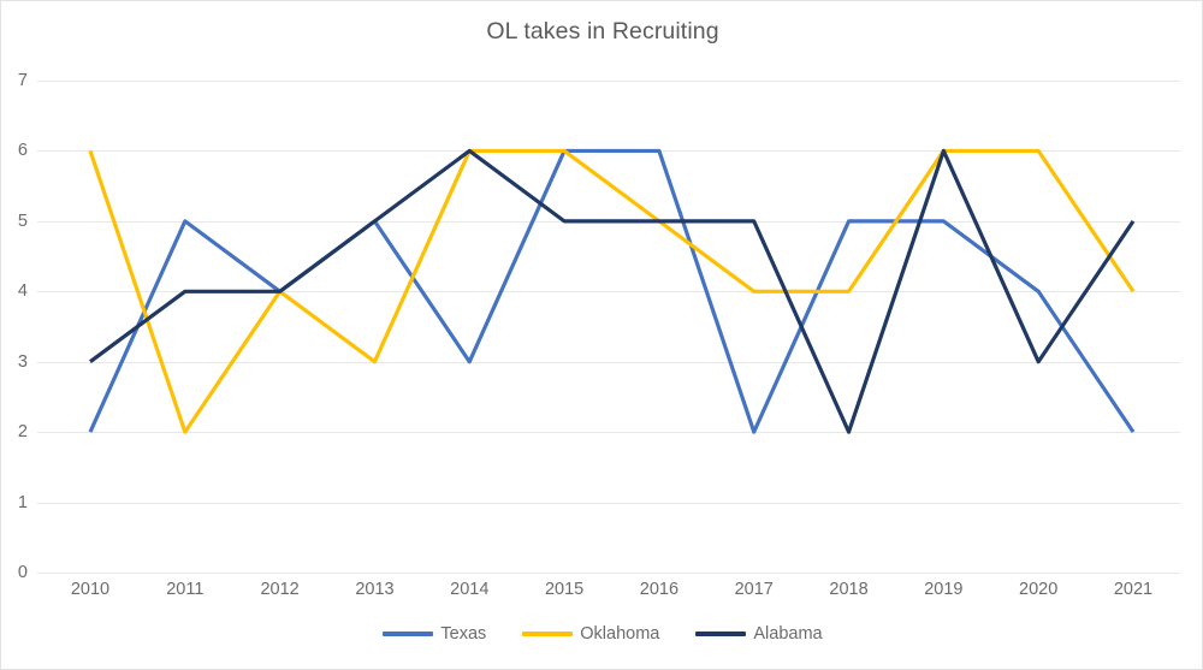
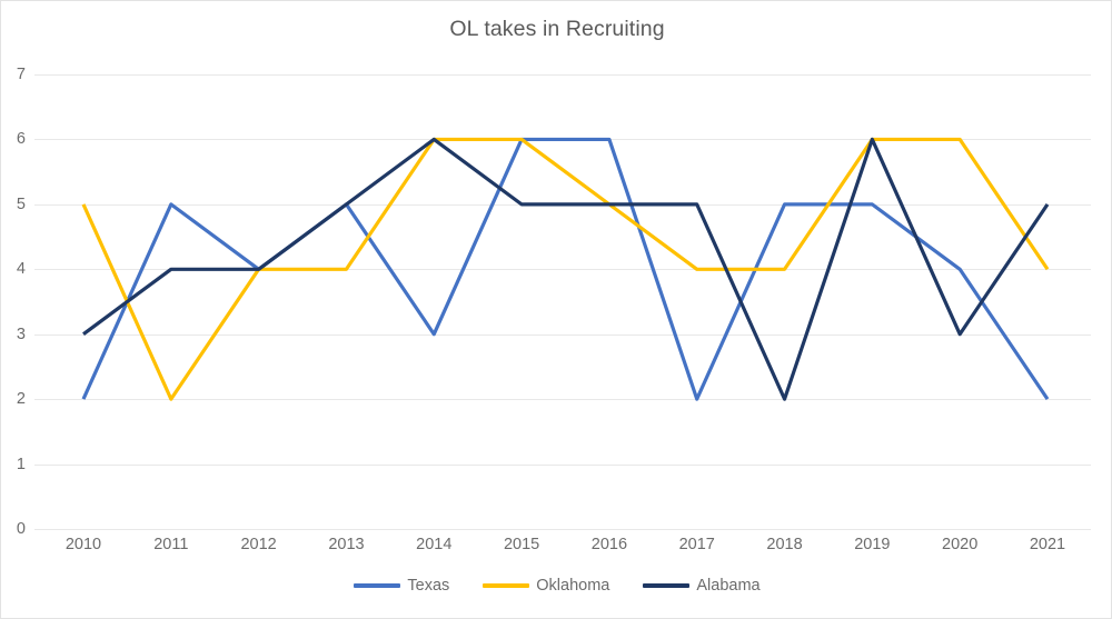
Oklahoma/2010: 6 -> 5
Oklahoma/2013: 3 -> 4
